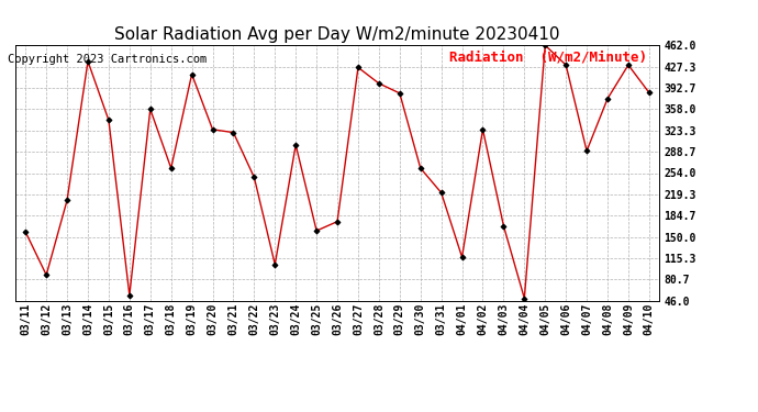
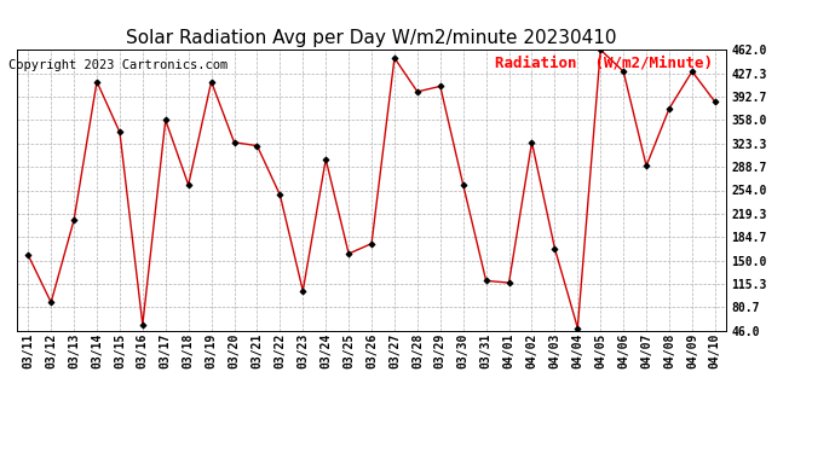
03/14: 436 -> 415
03/27: 426 -> 450
03/29: 384 -> 408
03/31: 222 -> 120
